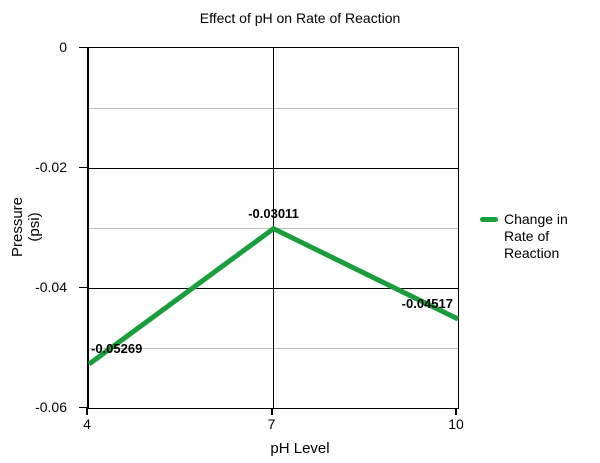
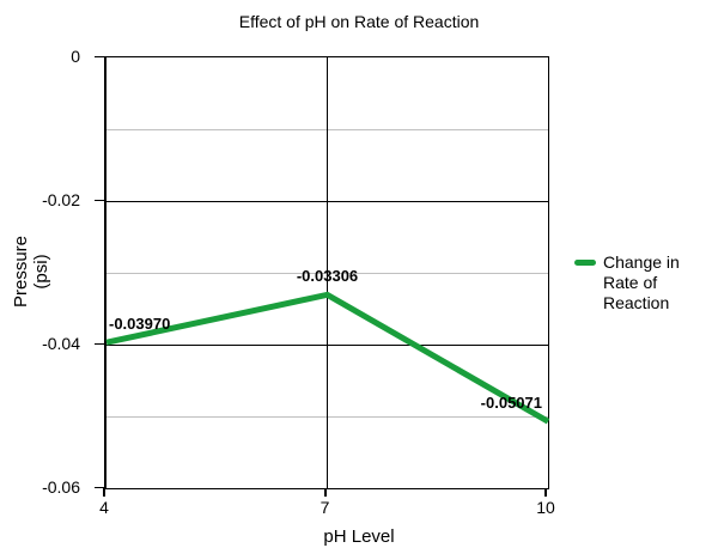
4: -0.05269 -> -0.03970
7: -0.03011 -> -0.03306
10: -0.04517 -> -0.05071
